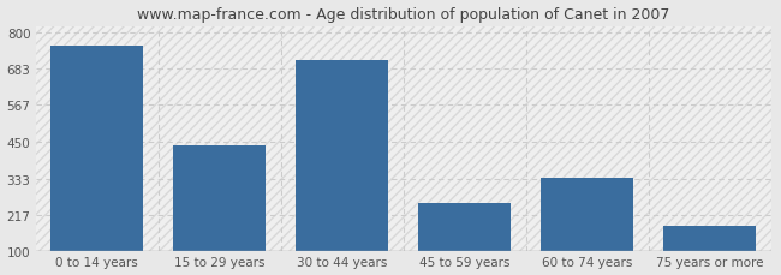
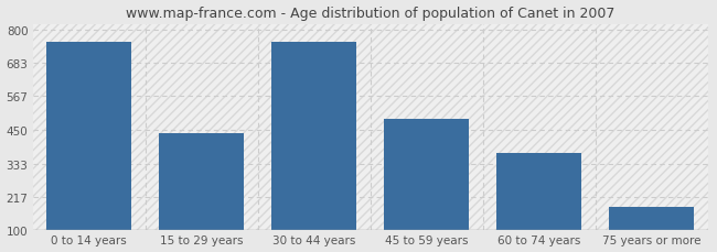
30 to 44 years: 710 -> 755
45 to 59 years: 255 -> 487
60 to 74 years: 335 -> 370
